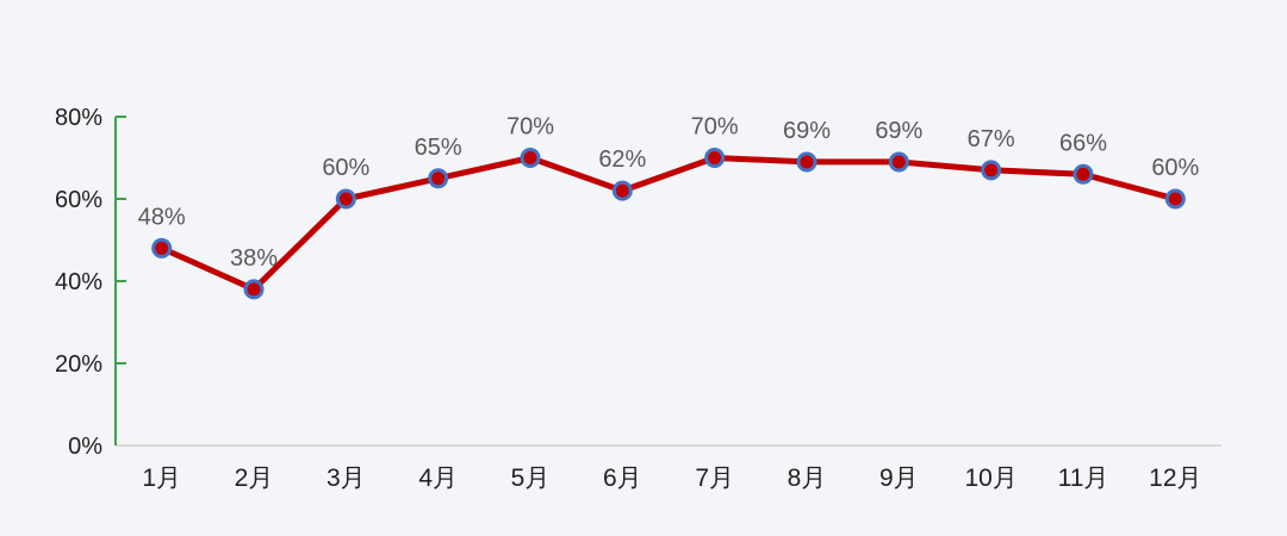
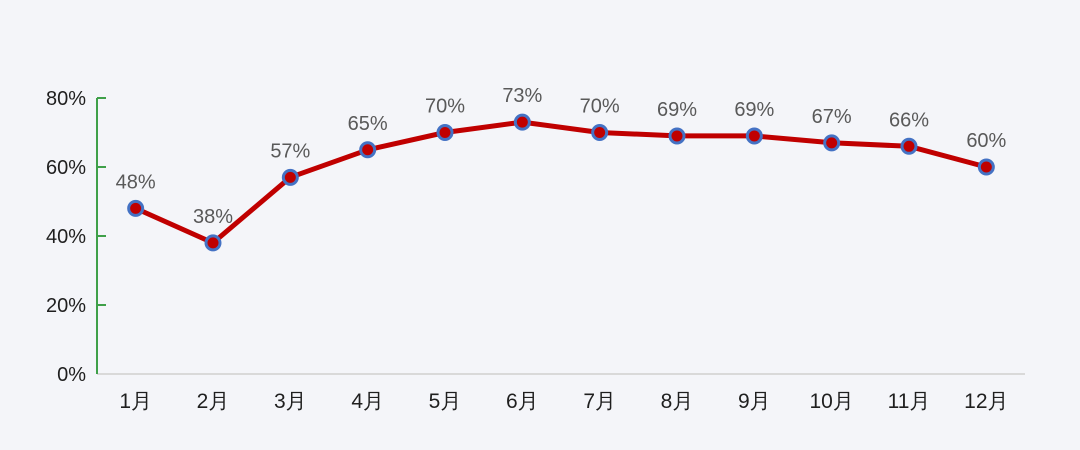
3月: 60% -> 57%
6月: 62% -> 73%
